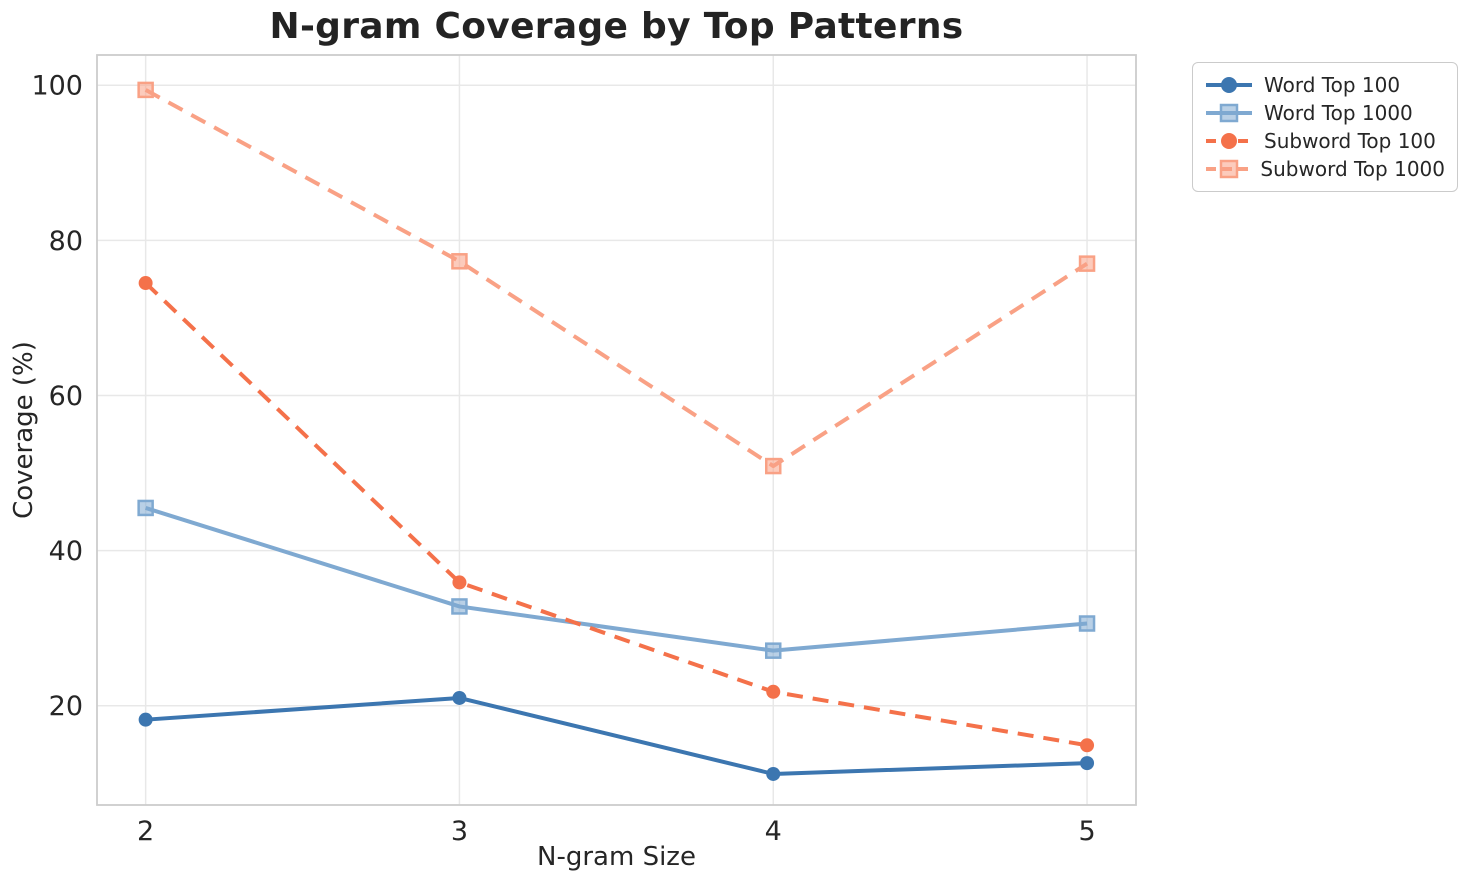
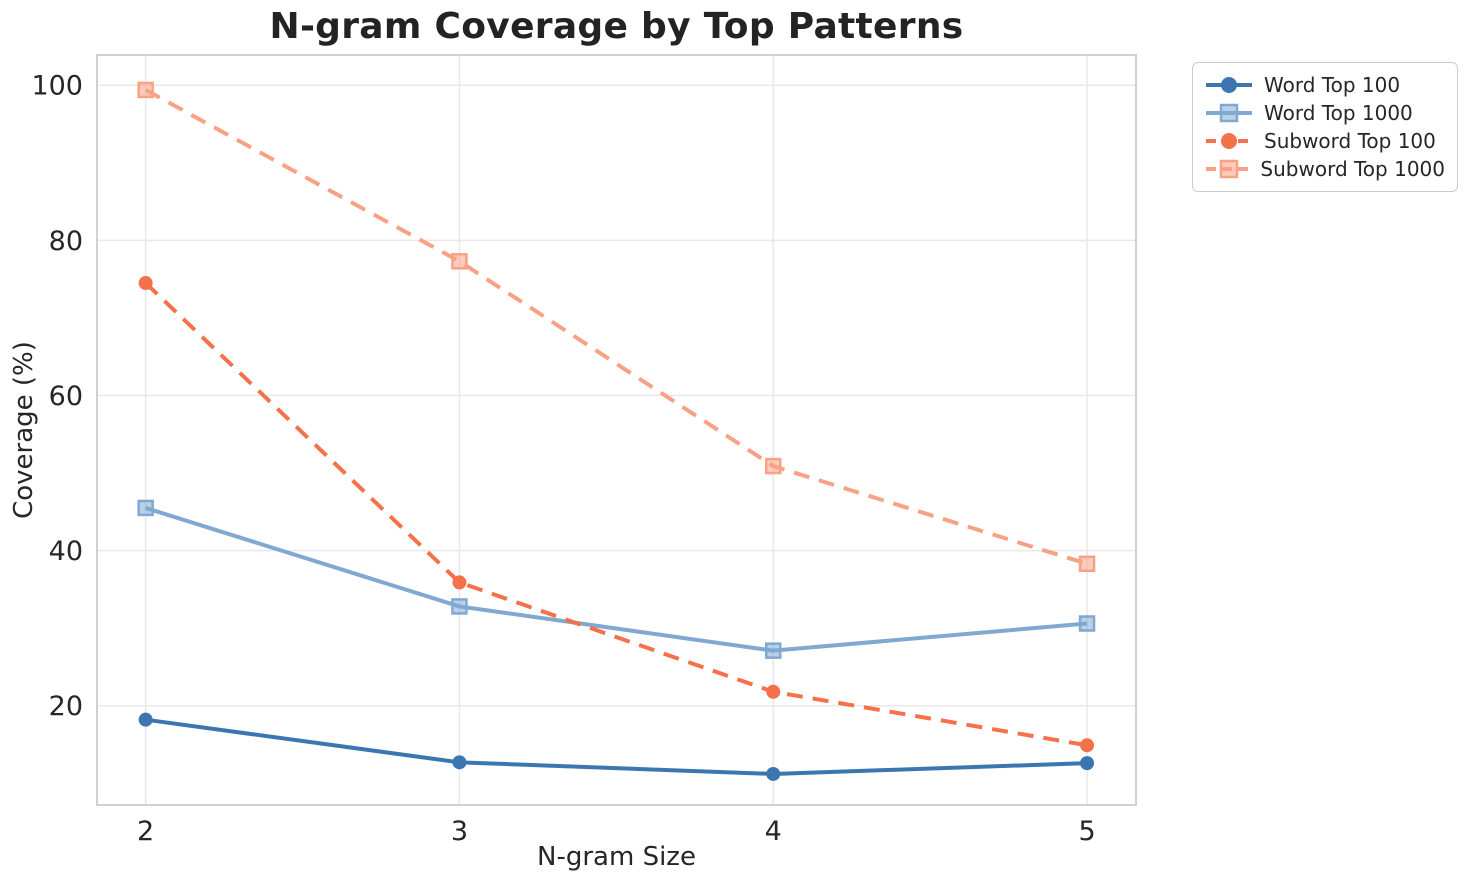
Word Top 100/3: 21 -> 13
Subword Top 1000/5: 77 -> 38
